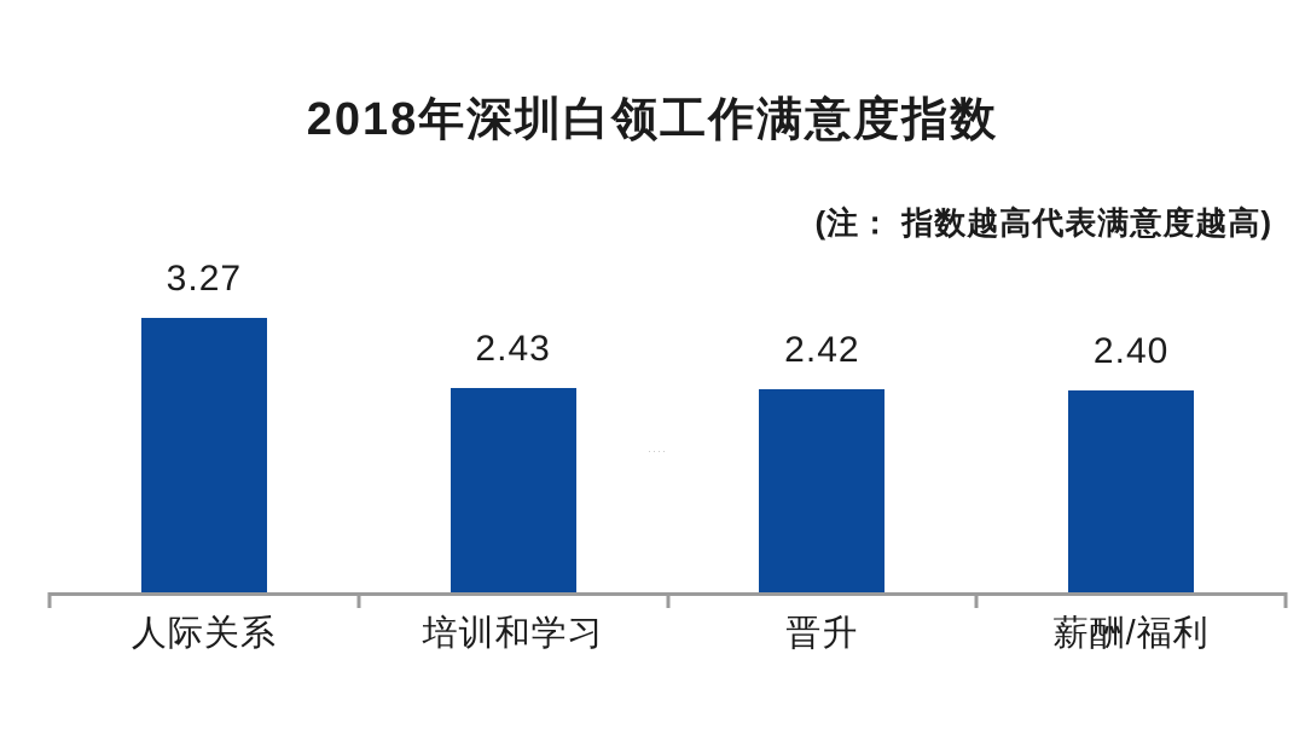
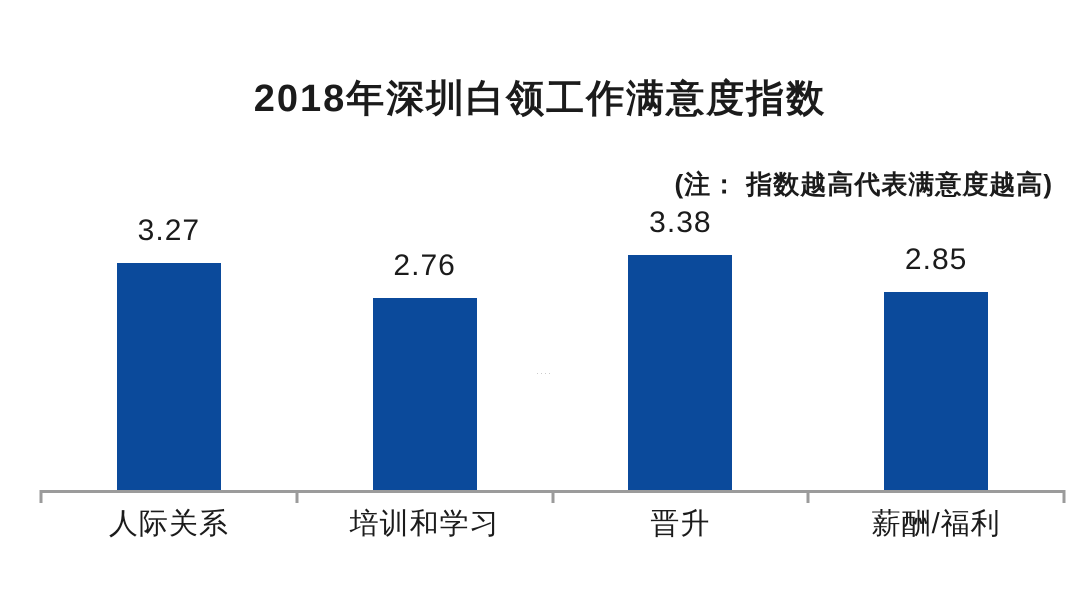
培训和学习: 2.43 -> 2.76
晋升: 2.42 -> 3.38
薪酬/福利: 2.40 -> 2.85
